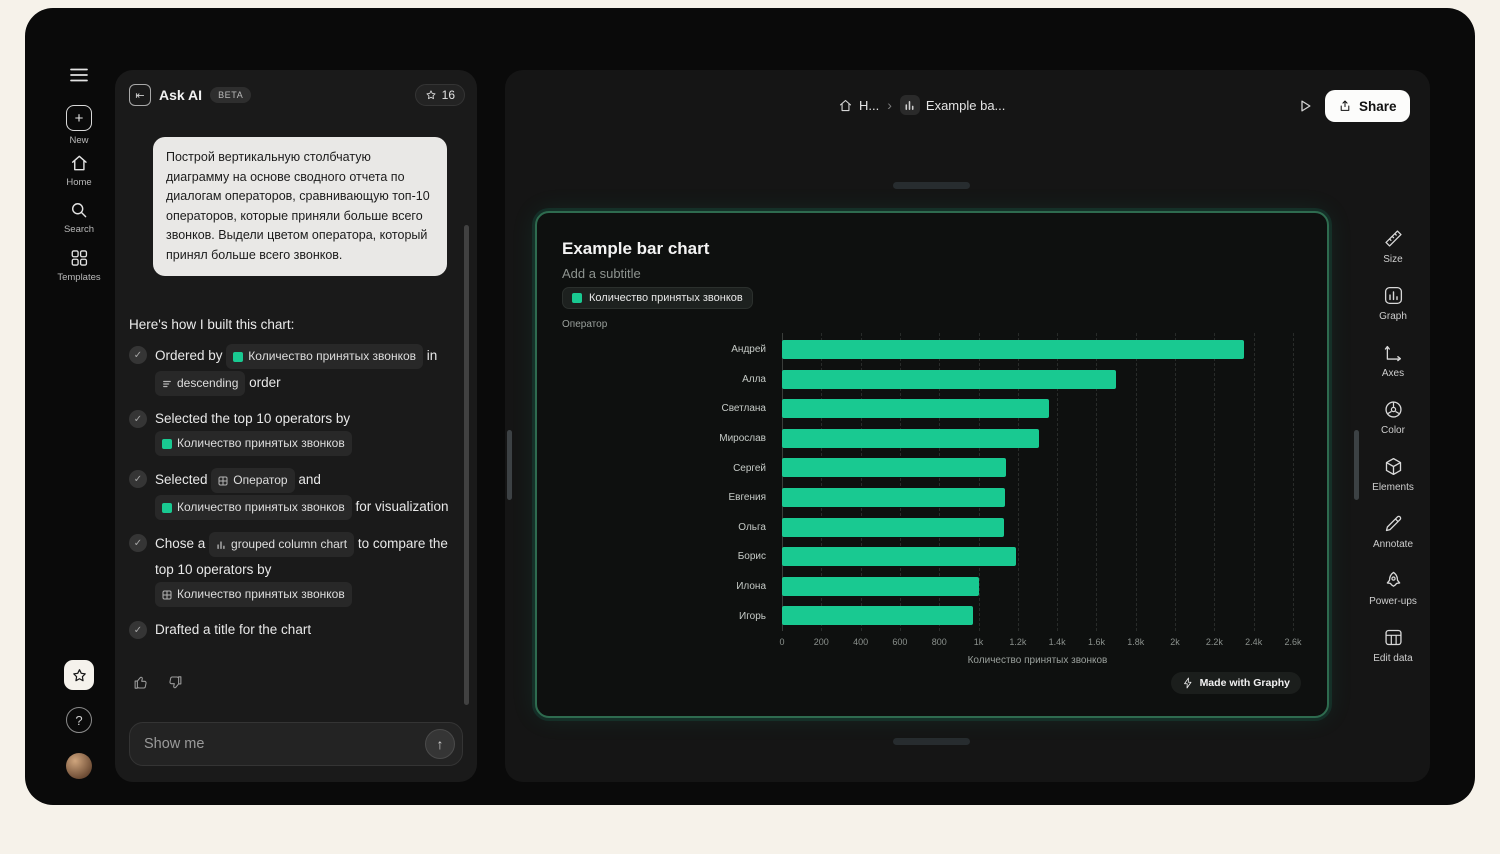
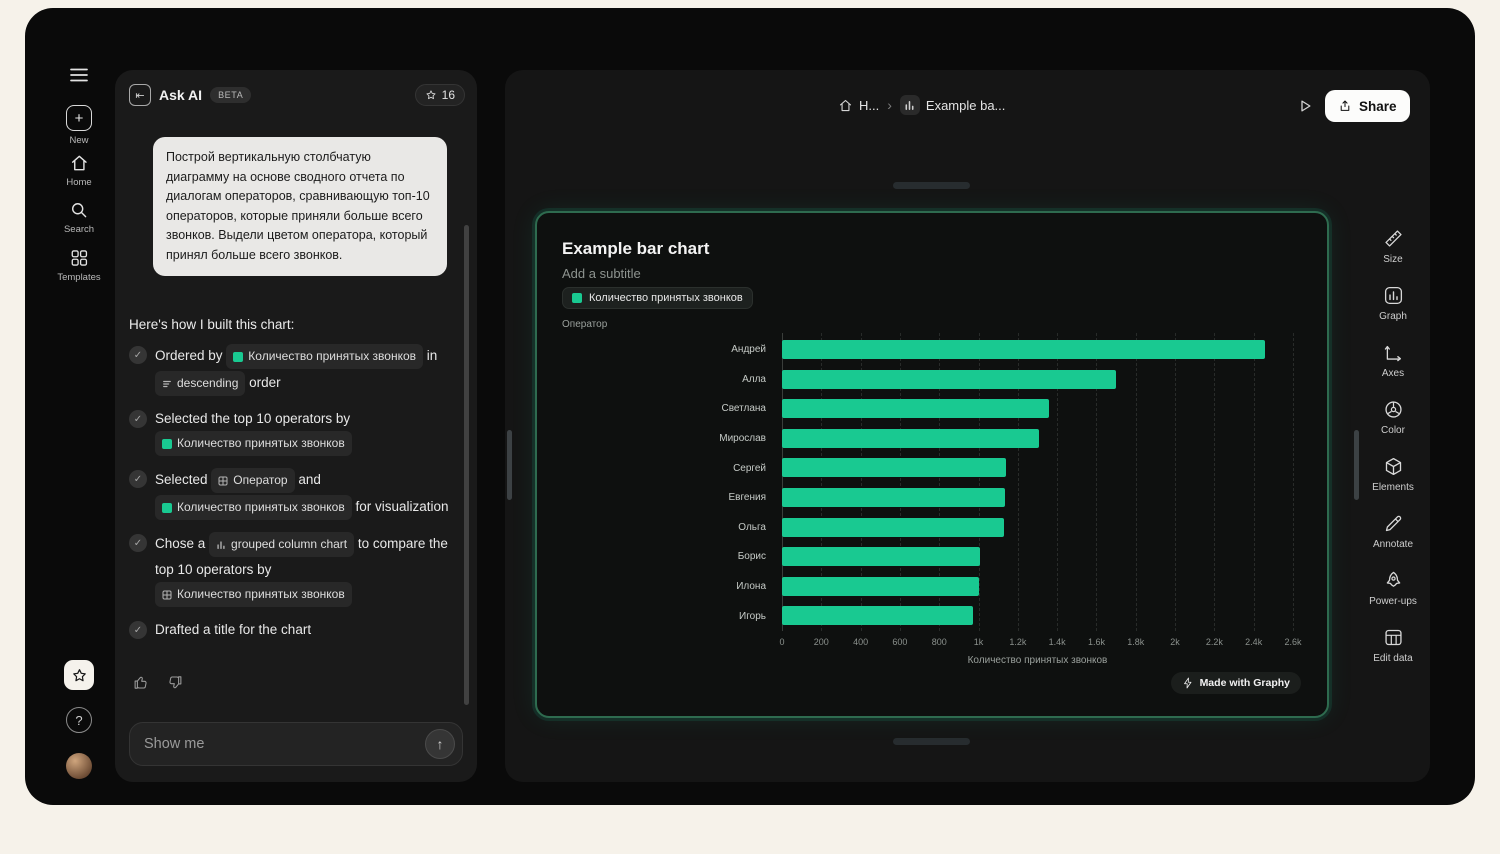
Андрей: 2,35k -> 2,46k
Борис: 1,19k -> 1,00k
